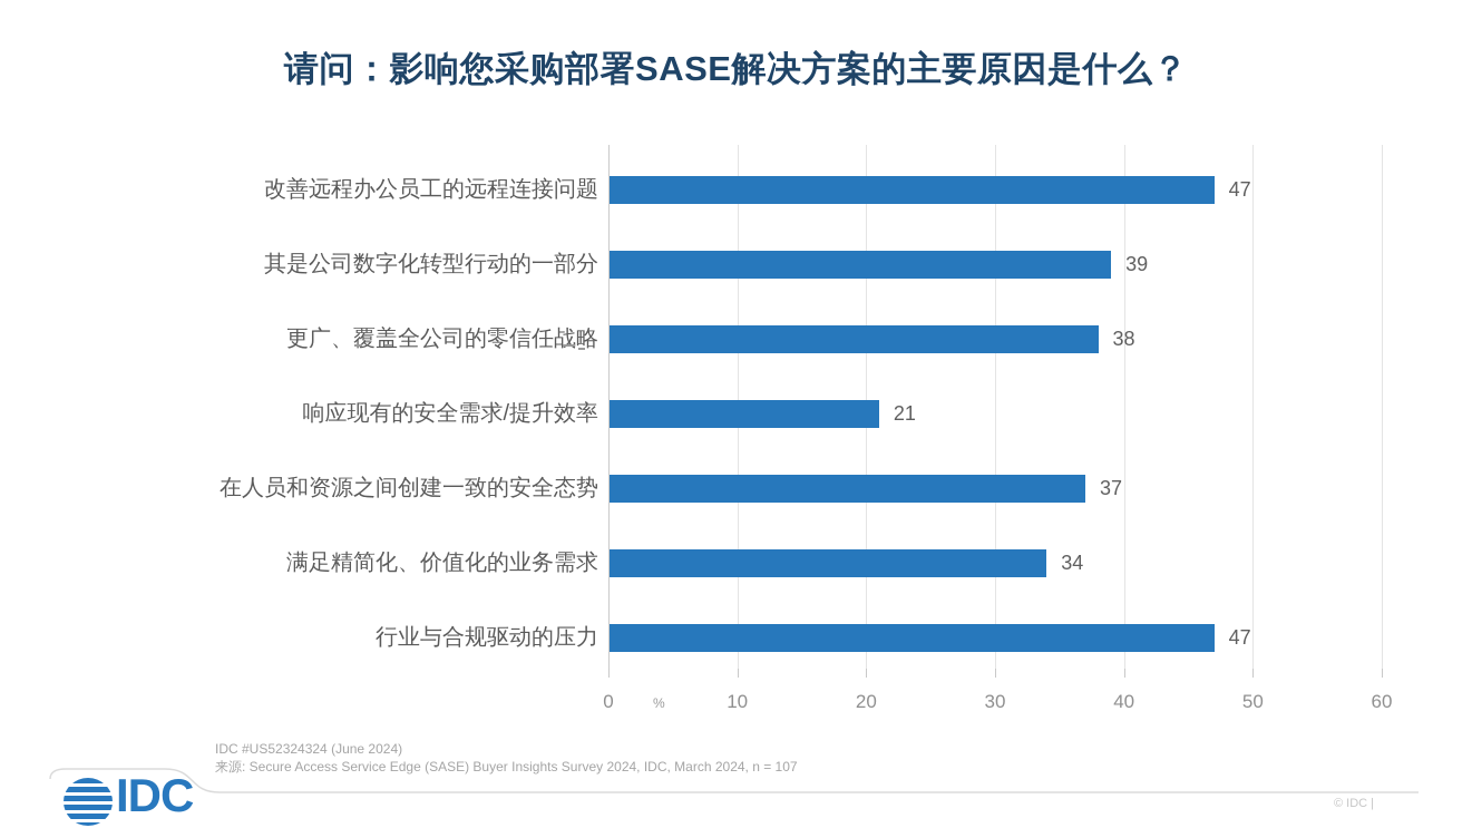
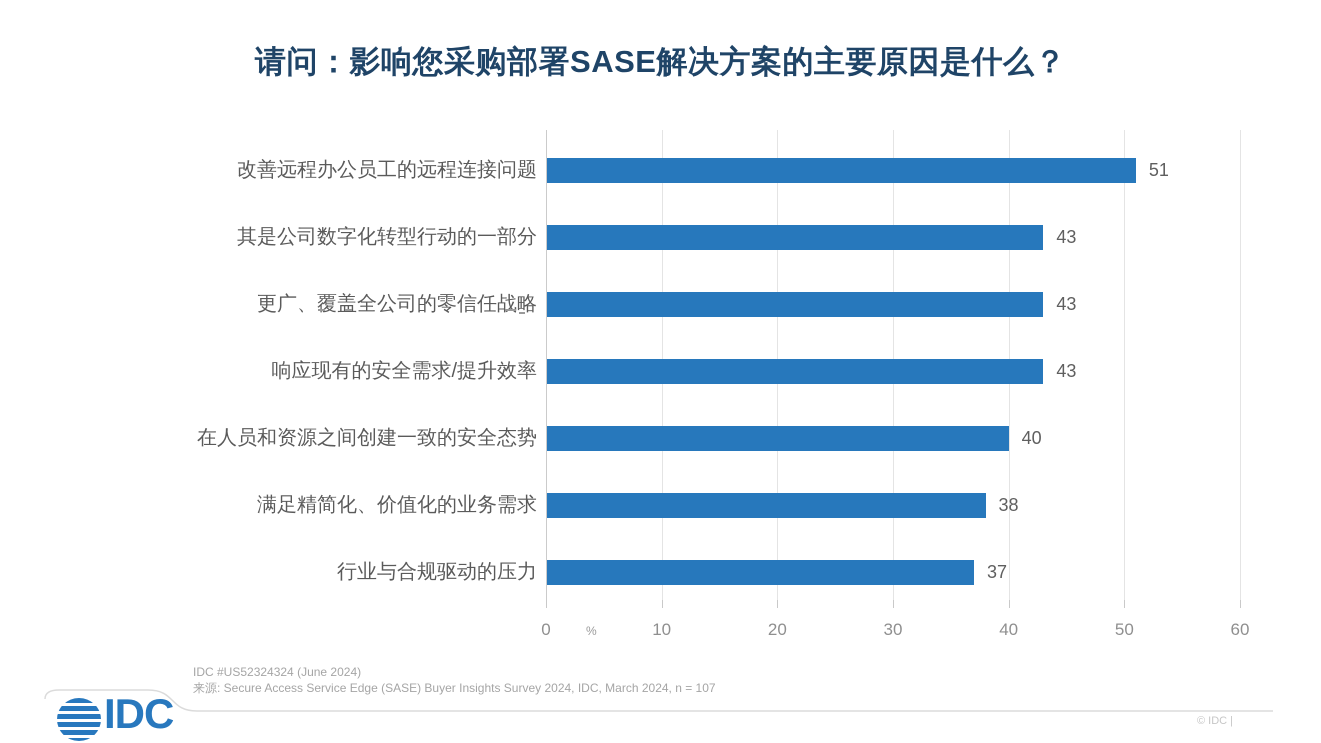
改善远程办公员工的远程连接问题: 47 -> 51
其是公司数字化转型行动的一部分: 39 -> 43
更广、覆盖全公司的零信任战略: 38 -> 43
响应现有的安全需求/提升效率: 21 -> 43
在人员和资源之间创建一致的安全态势: 37 -> 40
满足精简化、价值化的业务需求: 34 -> 38
行业与合规驱动的压力: 47 -> 37
